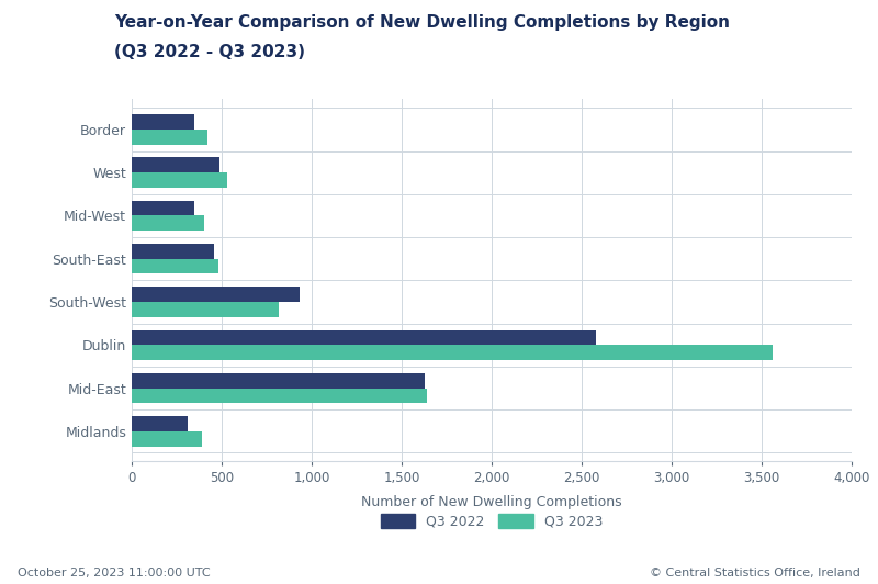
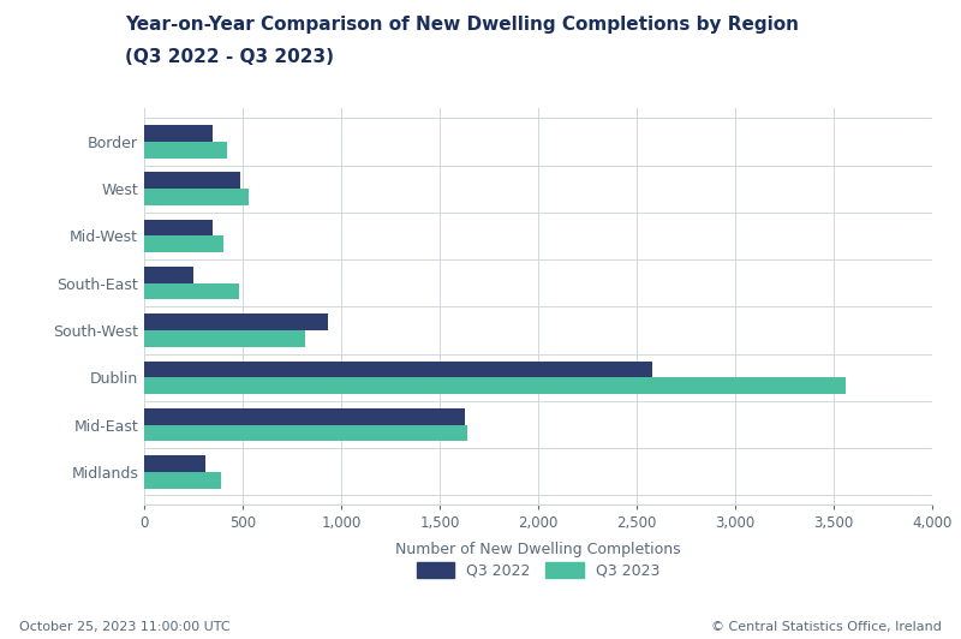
Q3 2022/South-East: 460 -> 250
